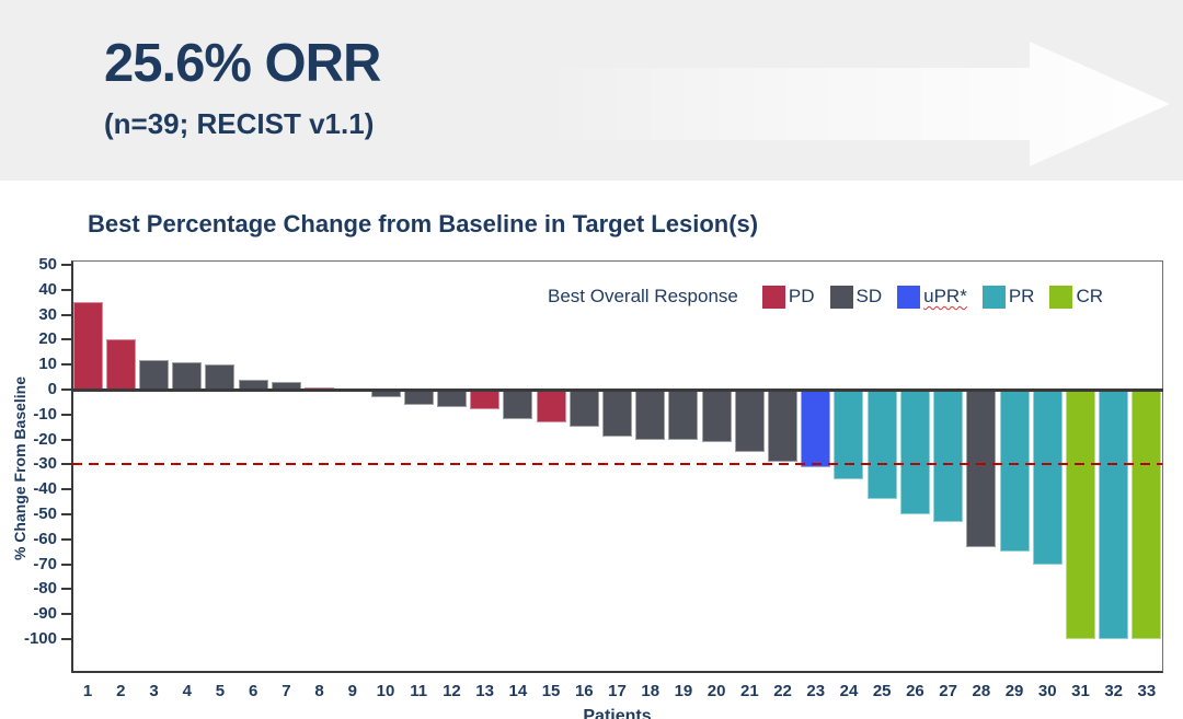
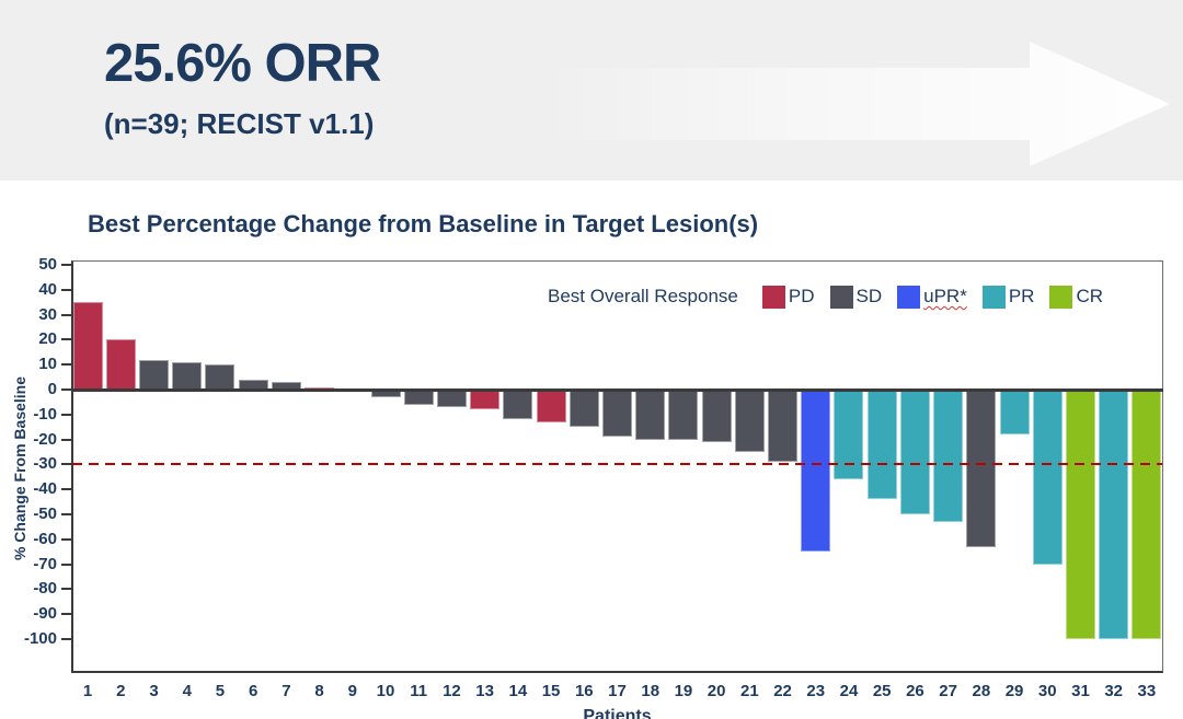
23: -31 -> -65
29: -65 -> -18
